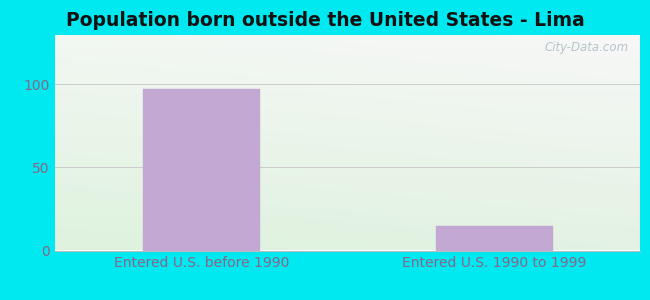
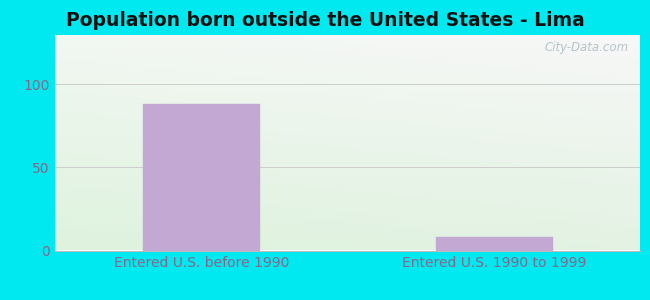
Entered U.S. before 1990: 97 -> 88
Entered U.S. 1990 to 1999: 15 -> 8
